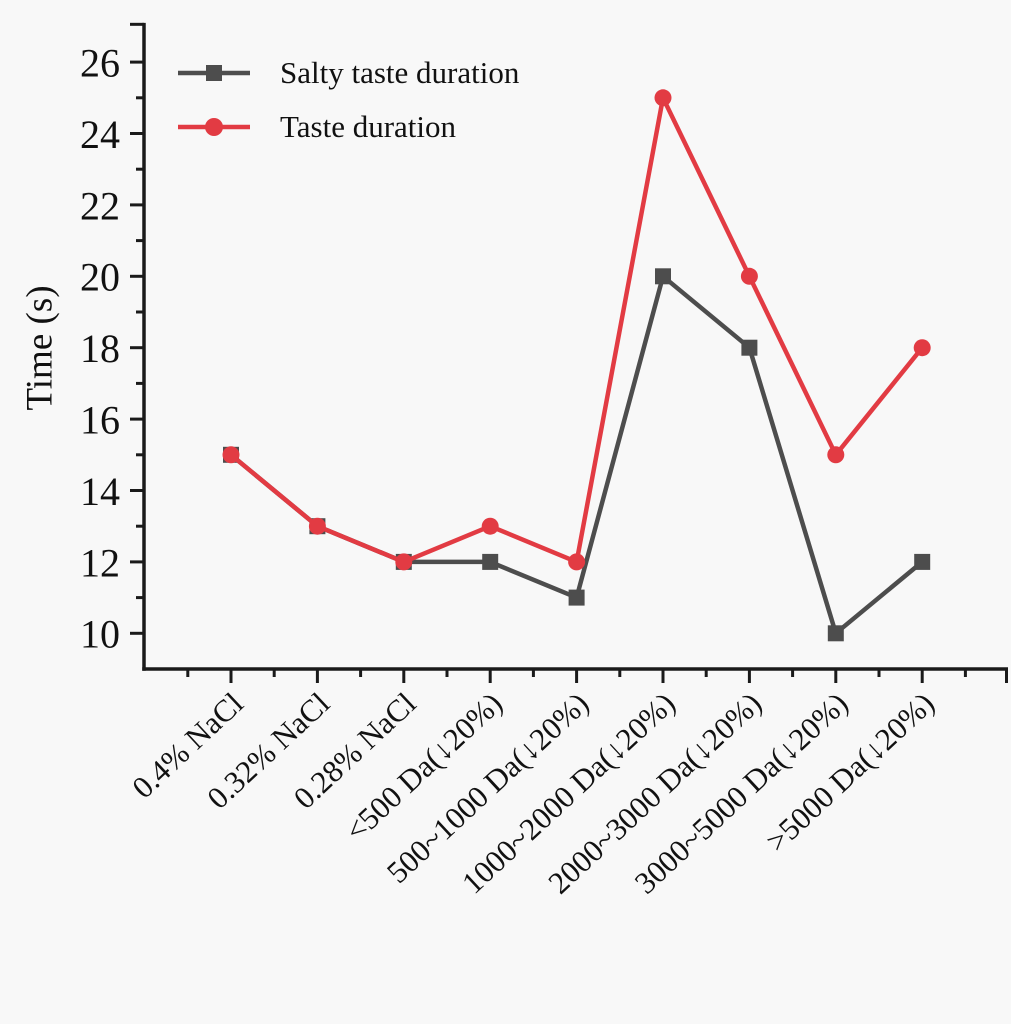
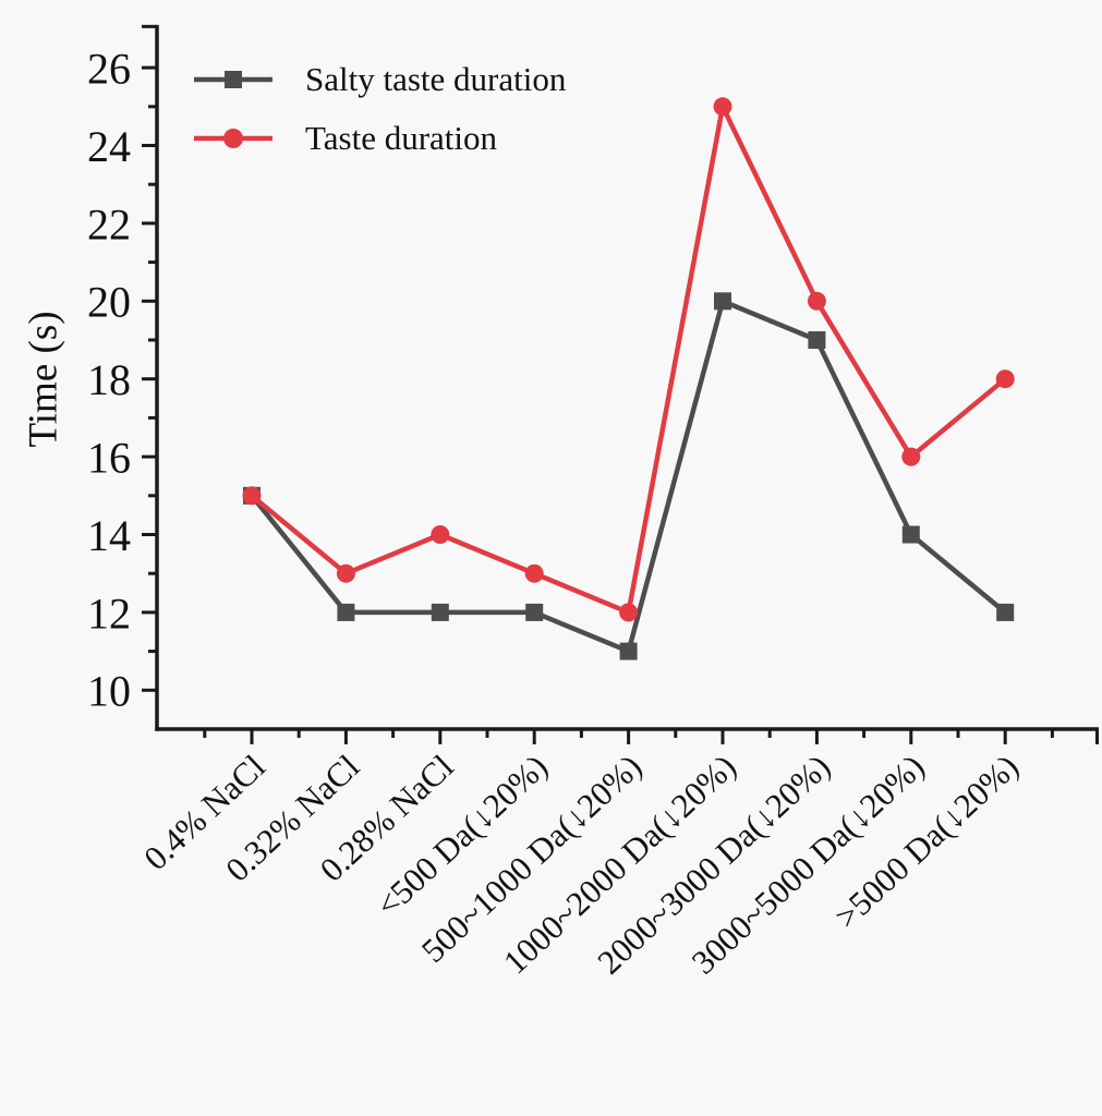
Salty taste duration/0.32% NaCl: 13 -> 12
Taste duration/0.28% NaCl: 12 -> 14
Salty taste duration/2000~3000 Da(↓20%): 18 -> 19
Salty taste duration/3000~5000 Da(↓20%): 10 -> 14
Taste duration/3000~5000 Da(↓20%): 15 -> 16
